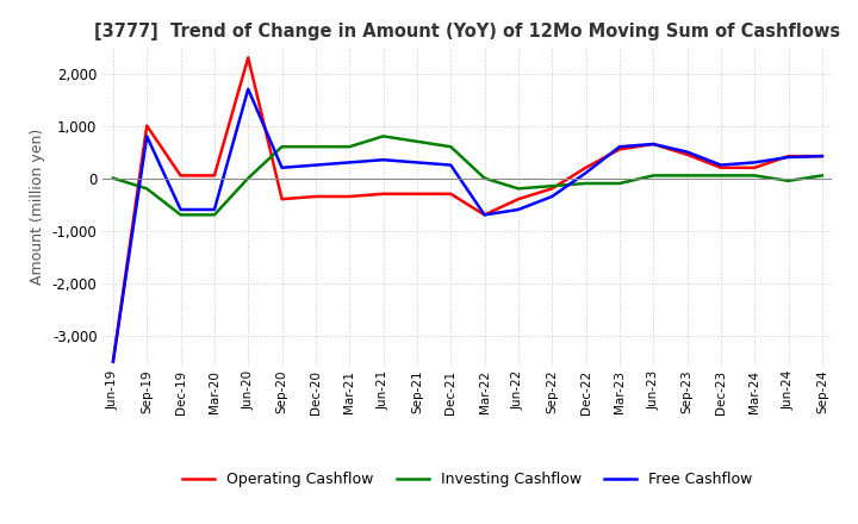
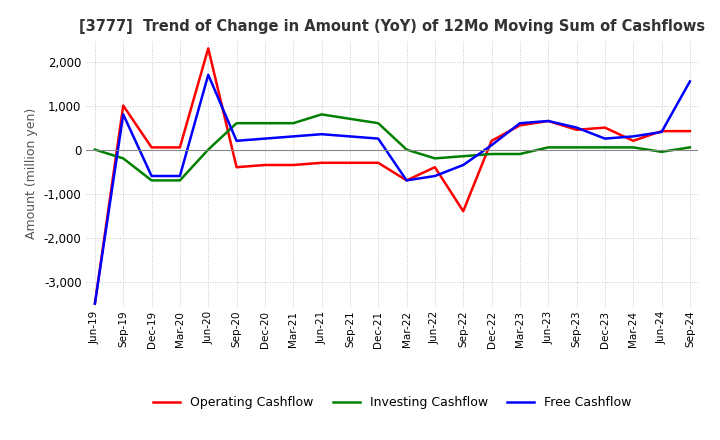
Operating Cashflow/Sep-22: -200 -> -1,400
Operating Cashflow/Dec-23: 200 -> 500
Free Cashflow/Sep-24: 420 -> 1,550
